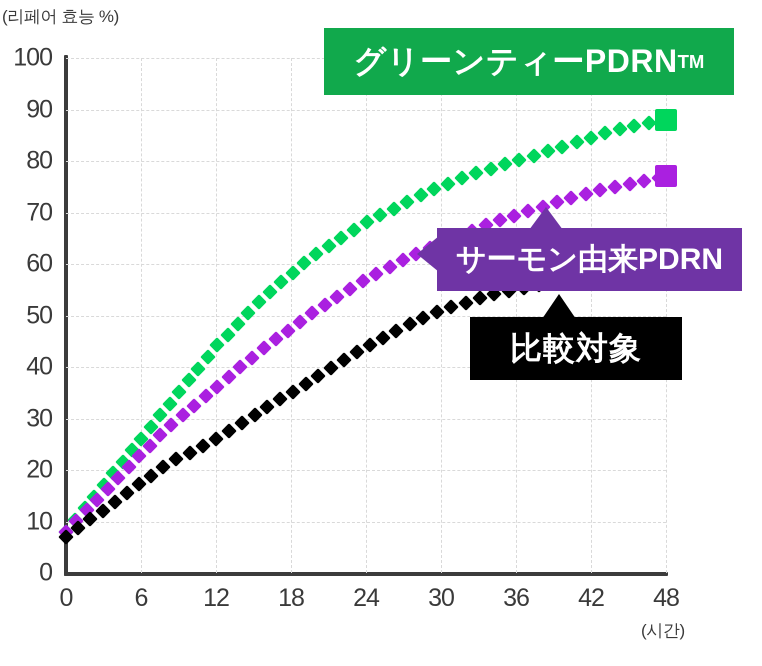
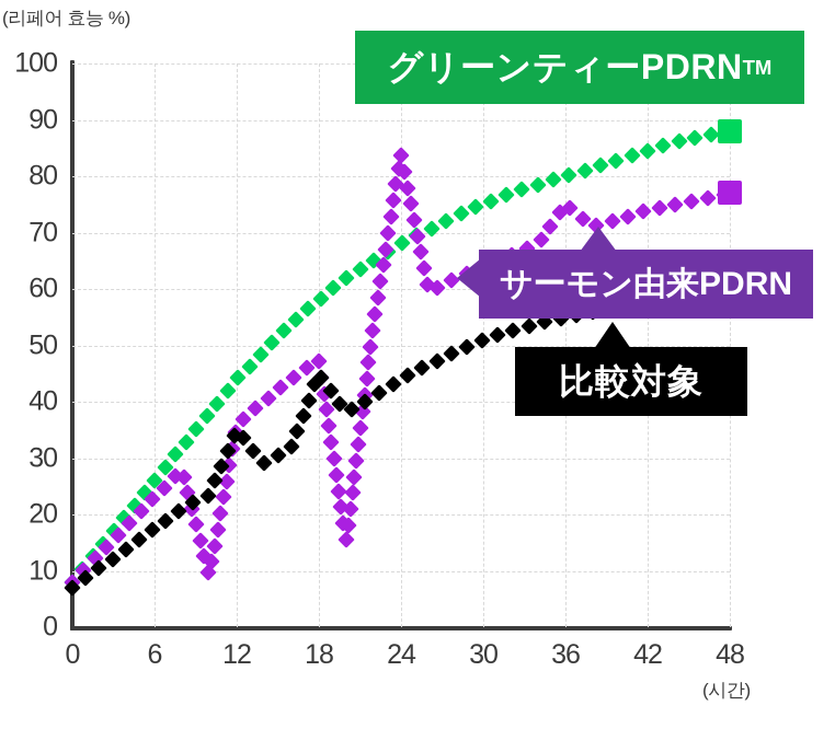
サーモン由来PDRN/10: 32 -> 9
比較対象/12: 26 -> 35
比較対象/18: 35 -> 45
サーモン由来PDRN/20: 51 -> 15
サーモン由来PDRN/24: 57 -> 84
サーモン由来PDRN/36: 70 -> 75
